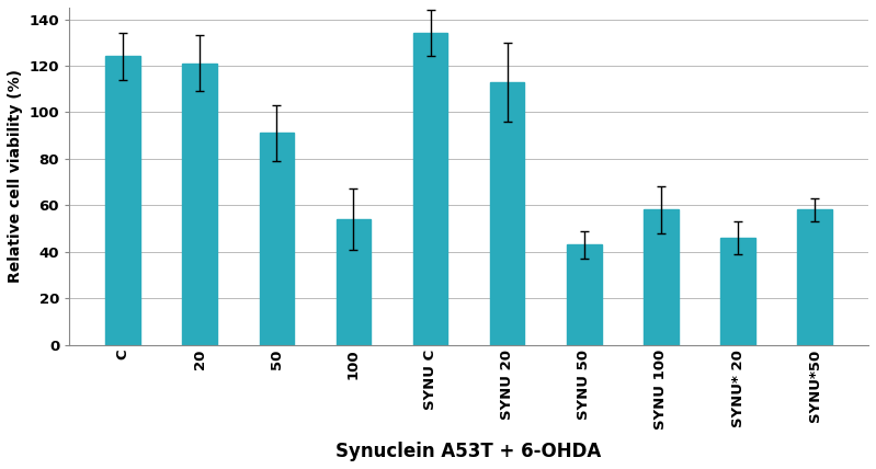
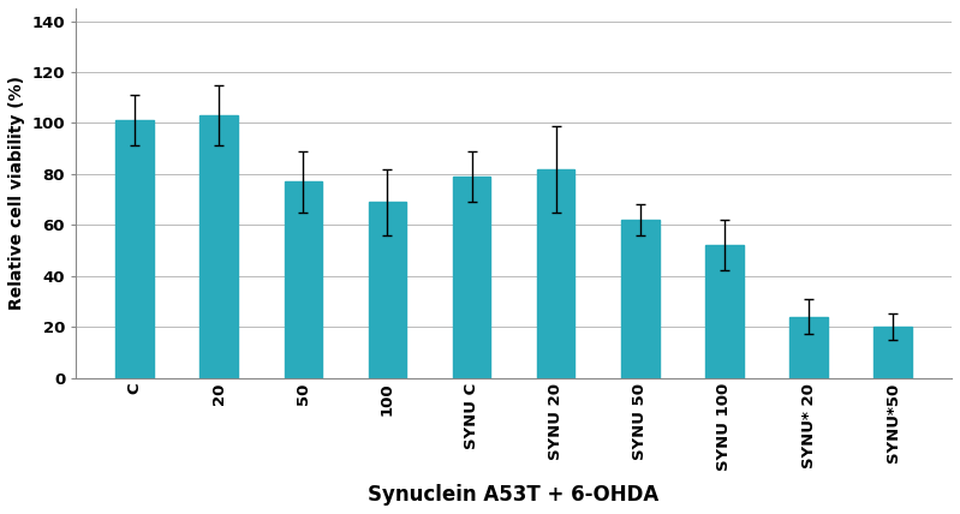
C: 124 -> 101
20: 121 -> 103
50: 91 -> 77
100: 54 -> 69
SYNU C: 134 -> 79
SYNU 20: 113 -> 82
SYNU 50: 43 -> 62
SYNU 100: 58 -> 52
SYNU* 20: 46 -> 24
SYNU*50: 58 -> 20
